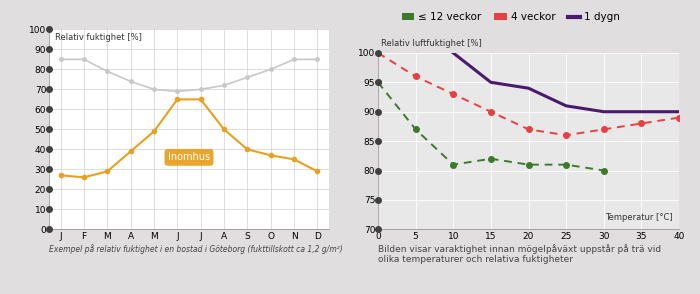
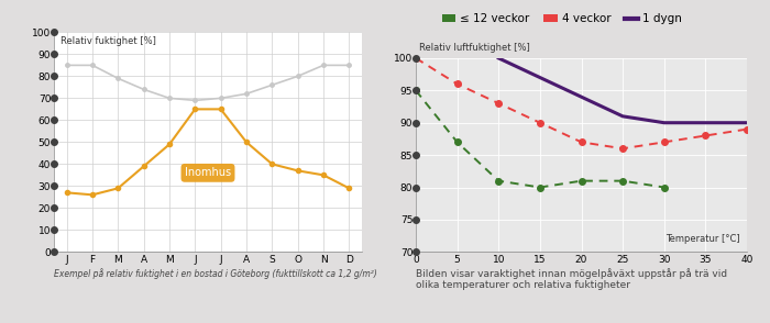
≤ 12 veckor/15: 82 -> 80
1 dygn/15: 95 -> 97
